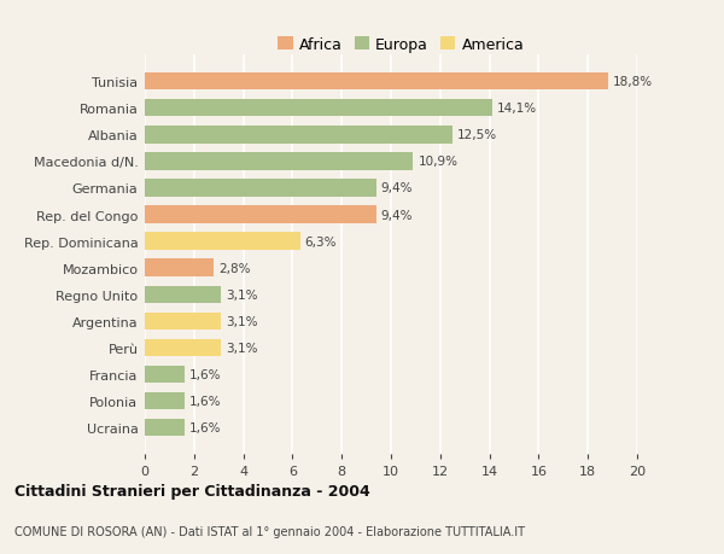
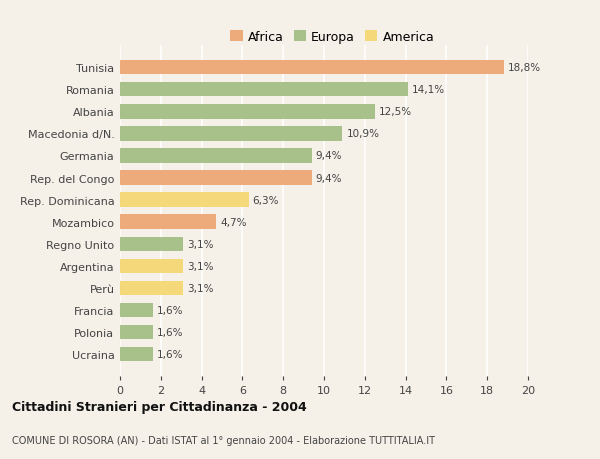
Mozambico: 2,8% -> 4,7%
